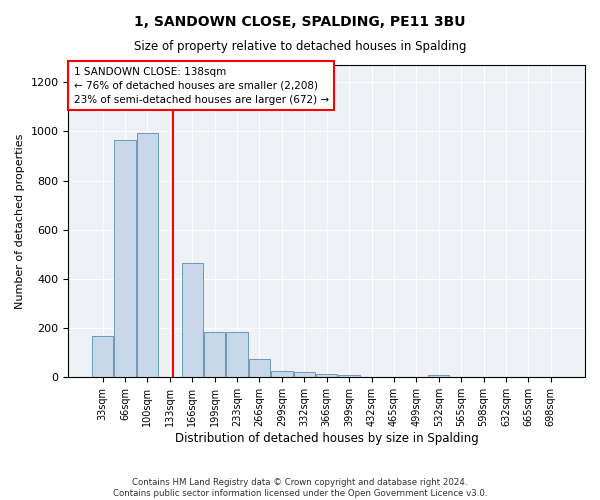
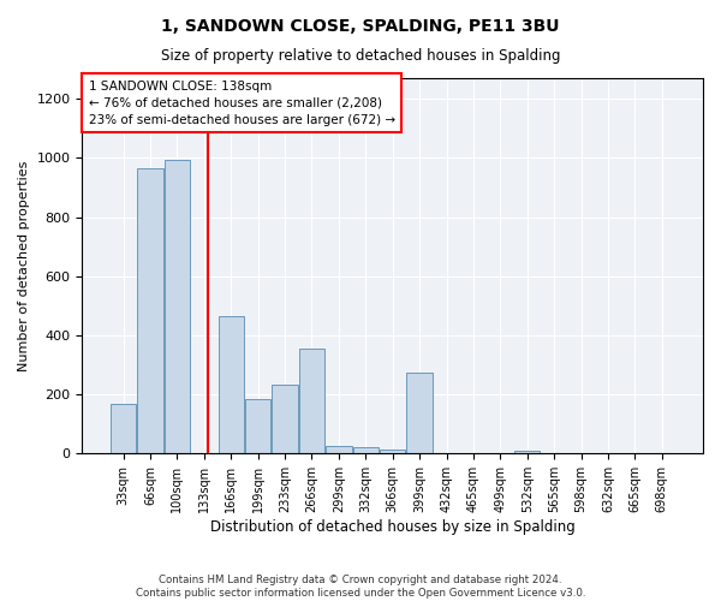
233sqm: 185 -> 235
266sqm: 75 -> 355
399sqm: 10 -> 275
